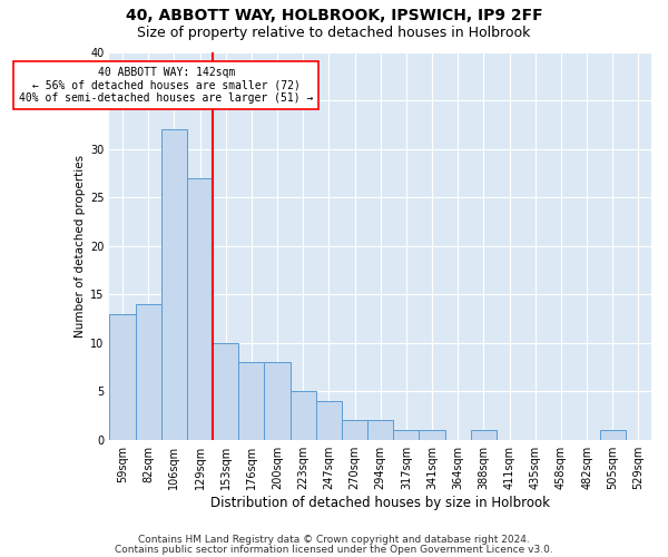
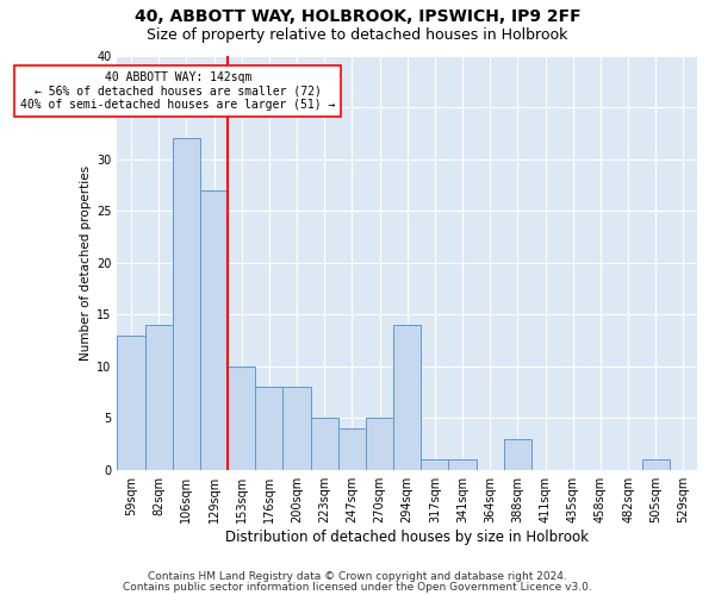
270sqm: 2 -> 5
294sqm: 2 -> 14
388sqm: 1 -> 3
